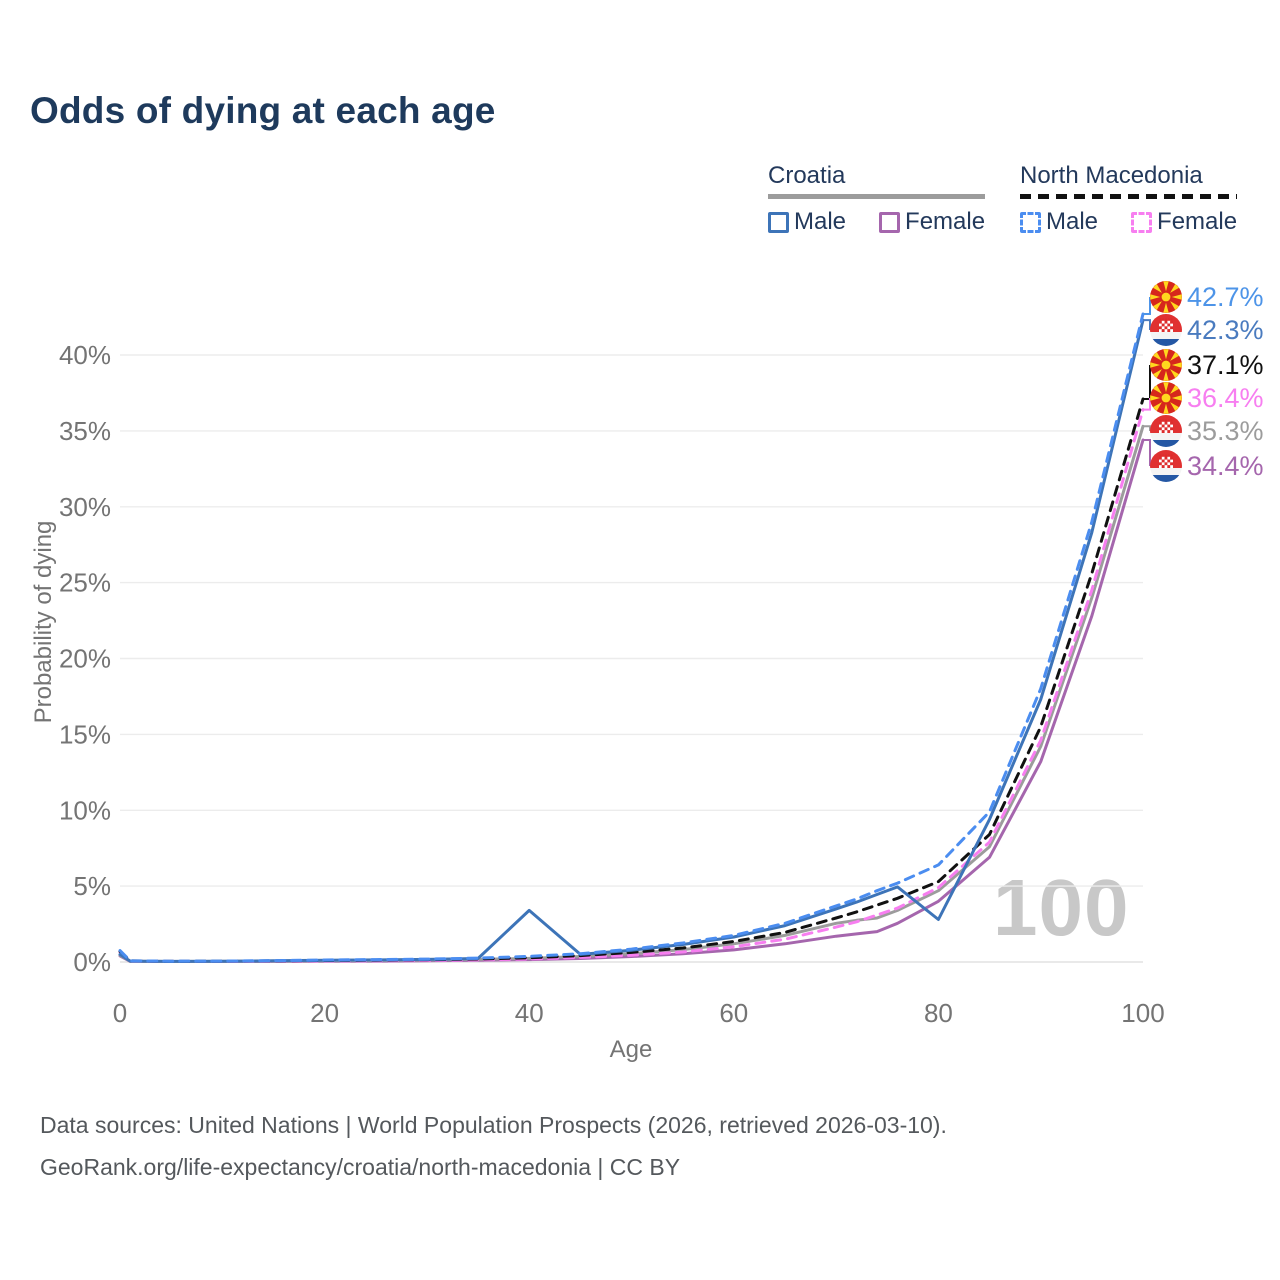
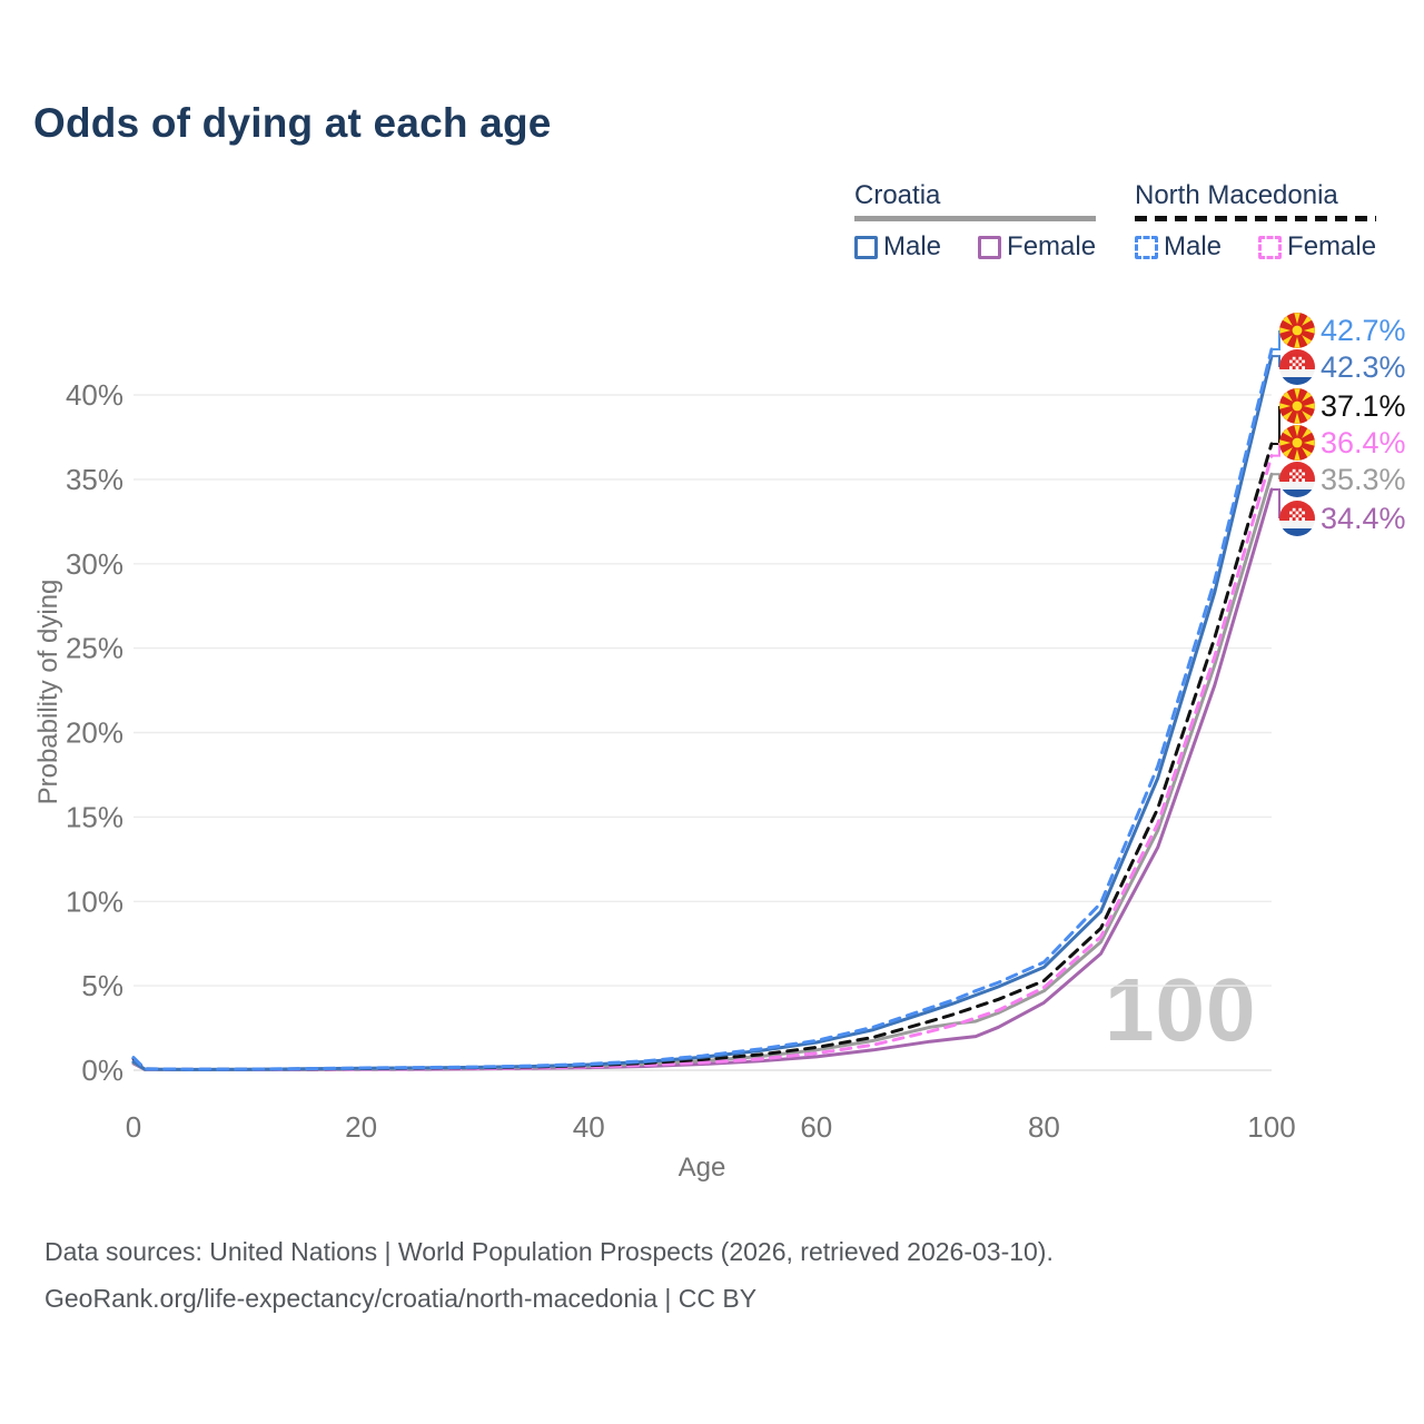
Croatia Male/40: 3.4% -> 0.3%
Croatia Male/80: 2.8% -> 6.1%
